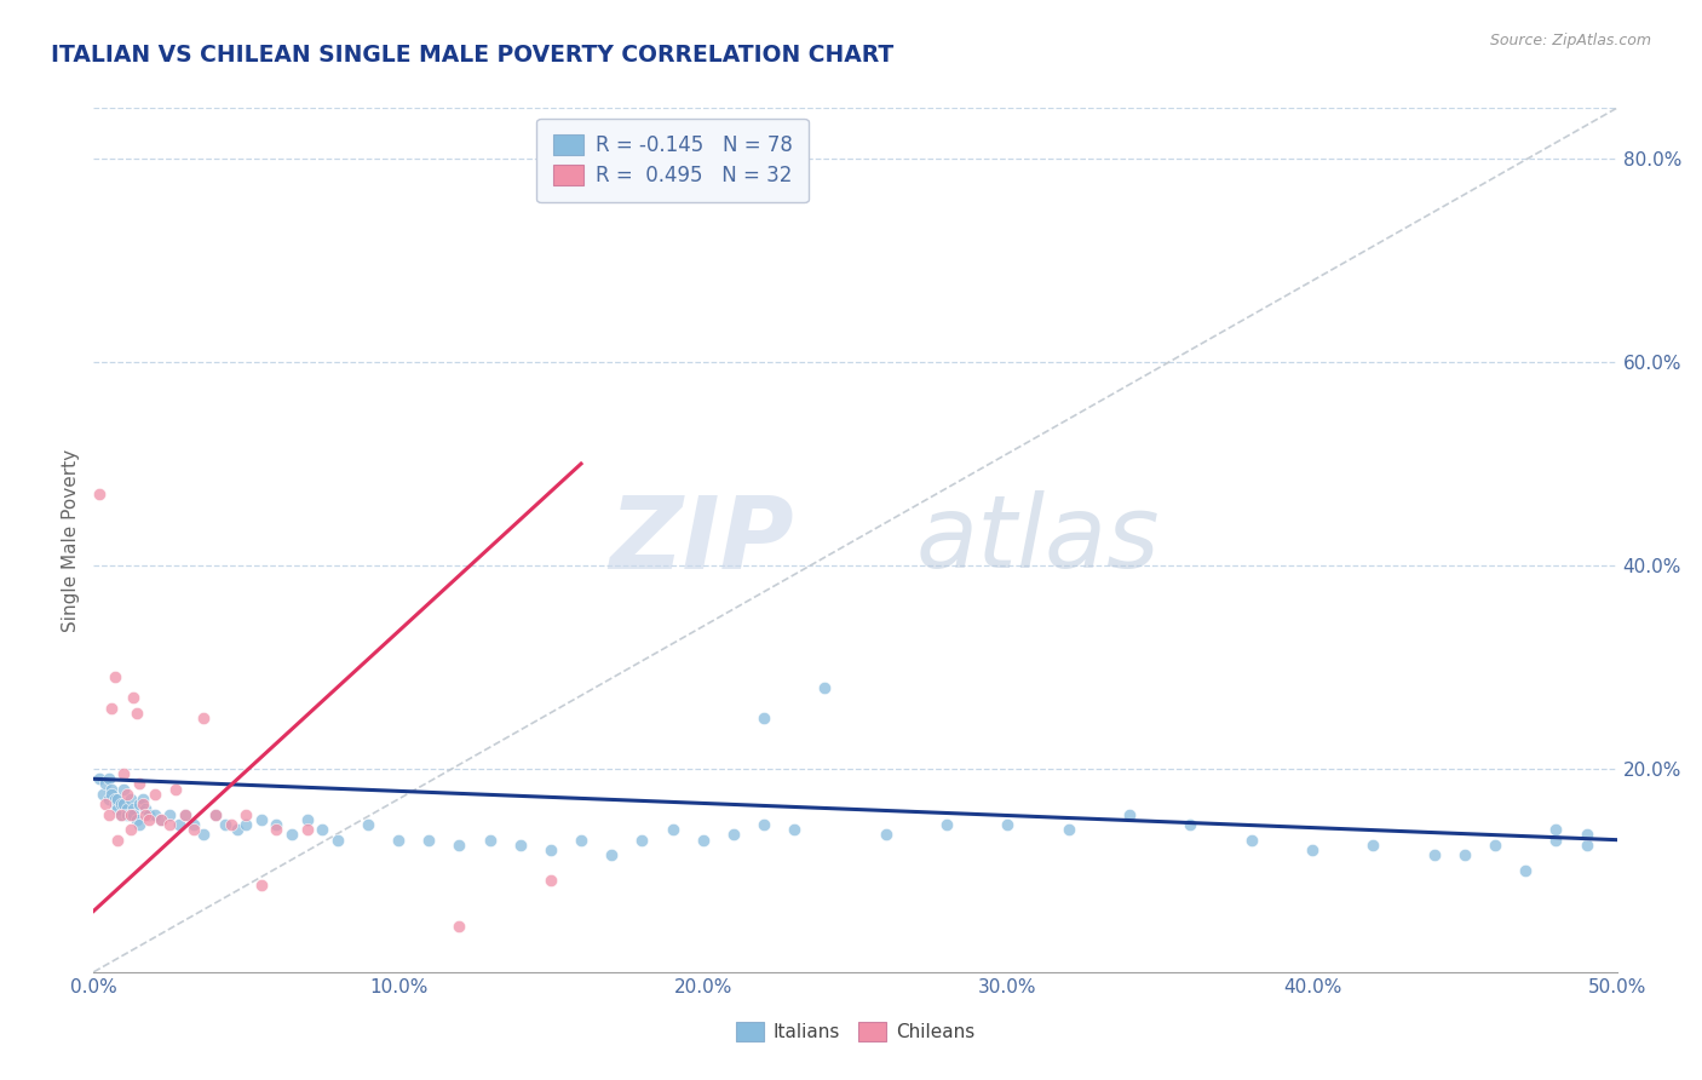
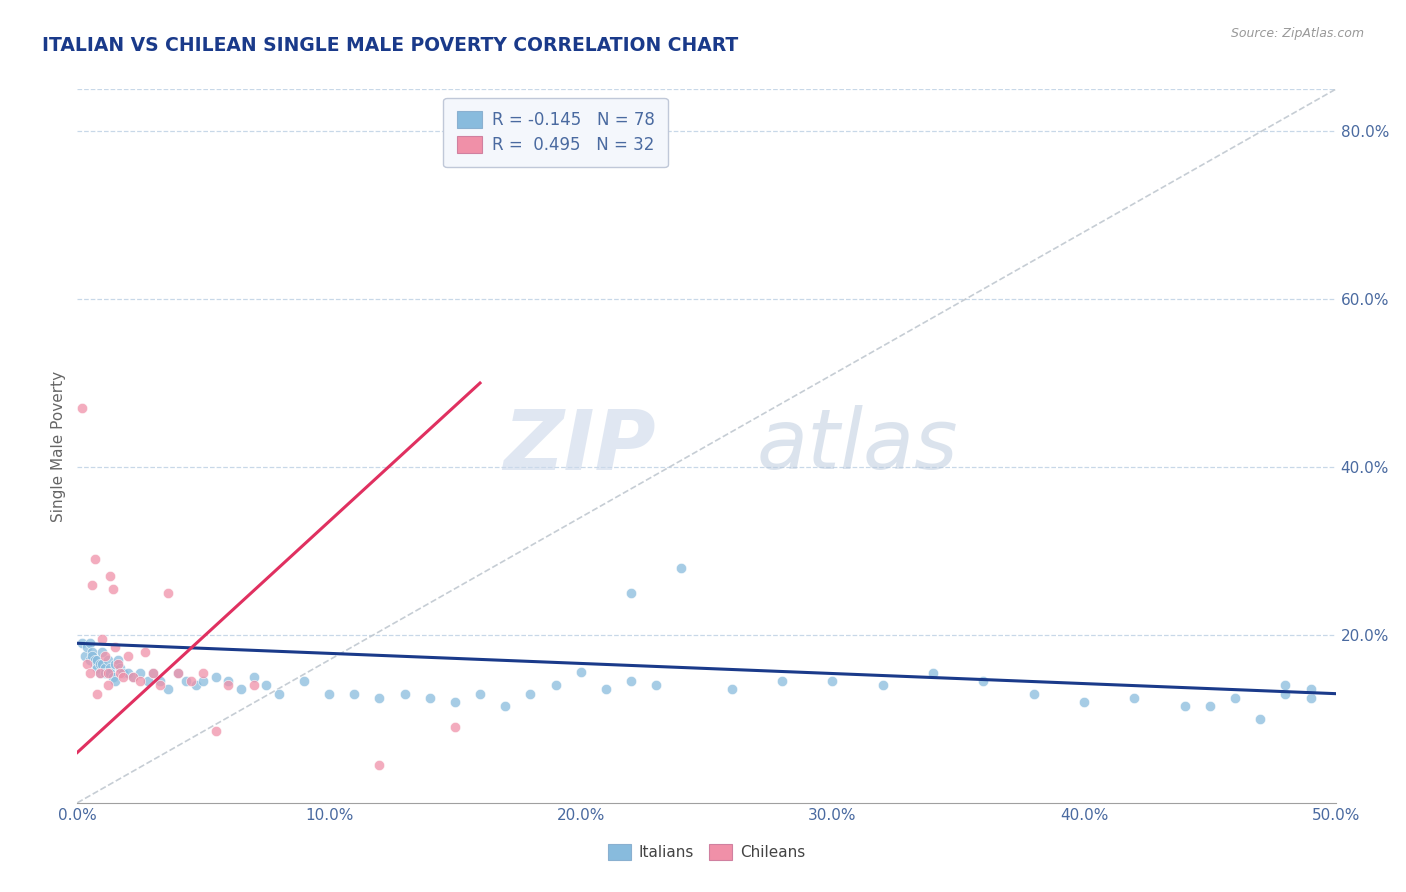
Italians/20.0%: 13.0% -> 15.6%
